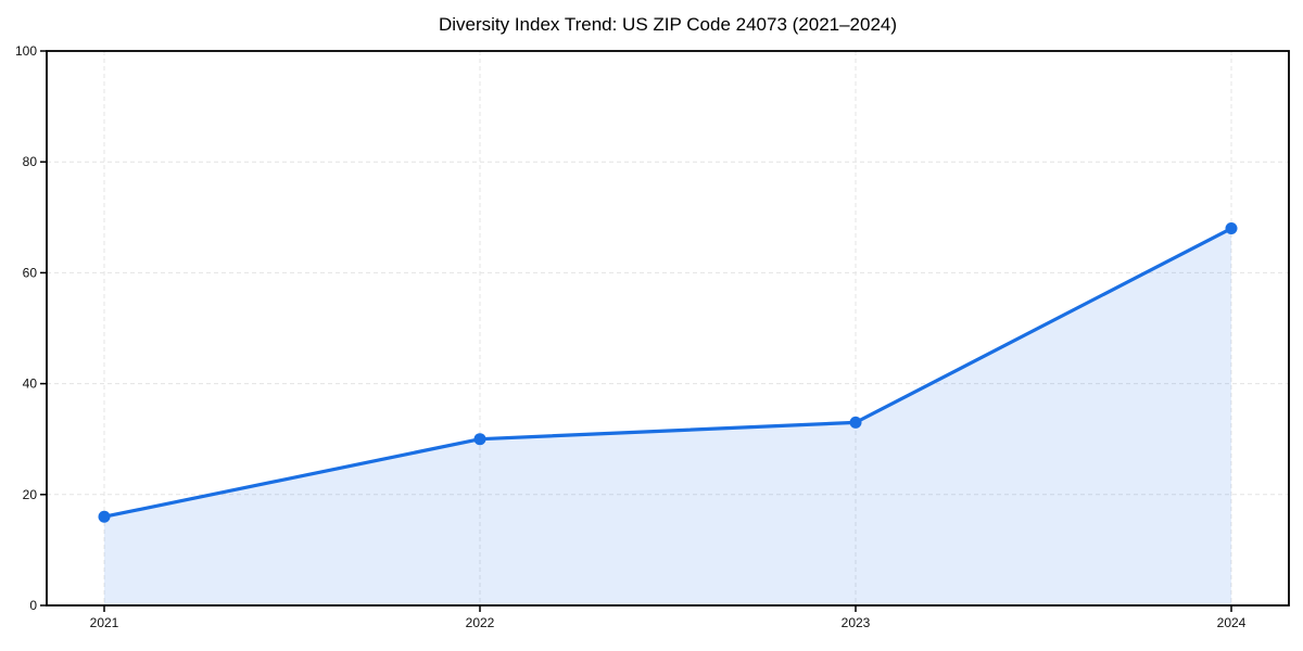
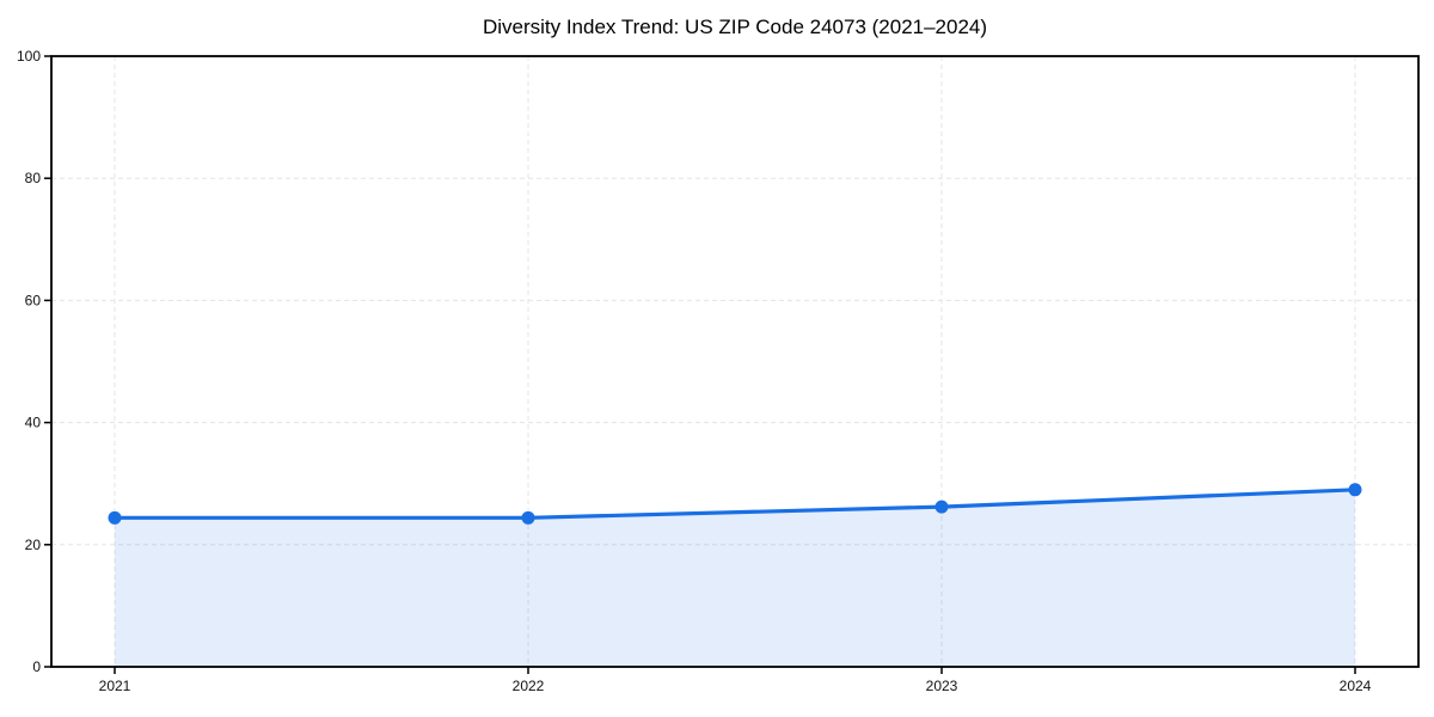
2021: 16 -> 24
2022: 30 -> 24
2023: 33 -> 26
2024: 68 -> 29
